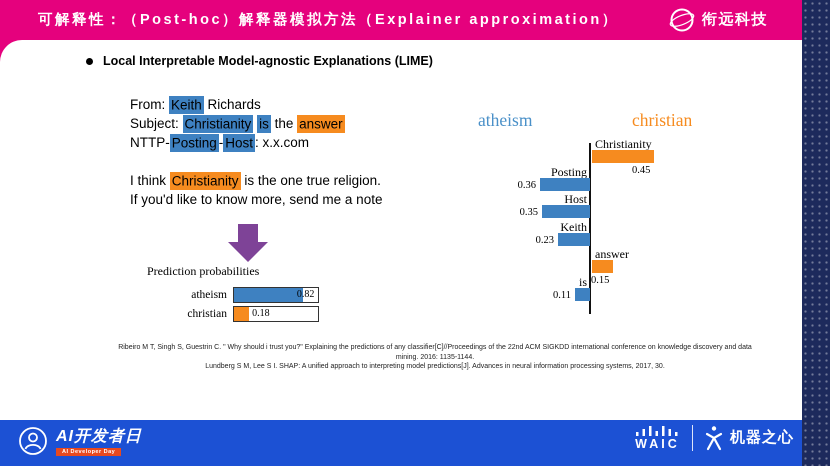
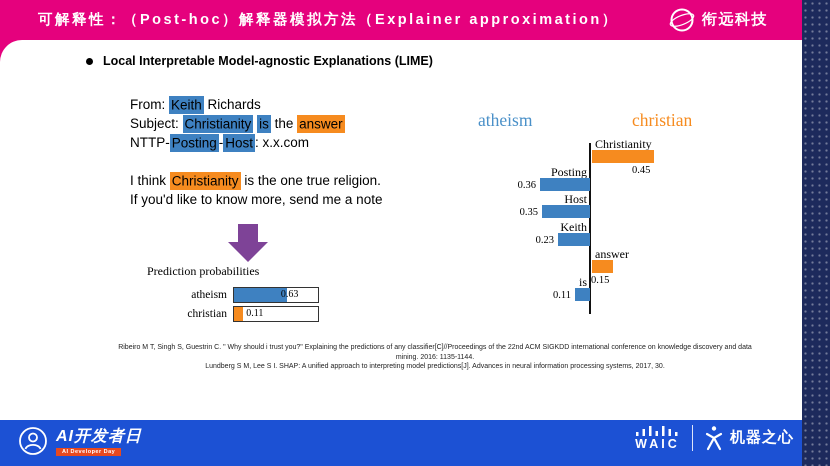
Prediction probabilities/atheism: 0.82 -> 0.63
Prediction probabilities/christian: 0.18 -> 0.11
